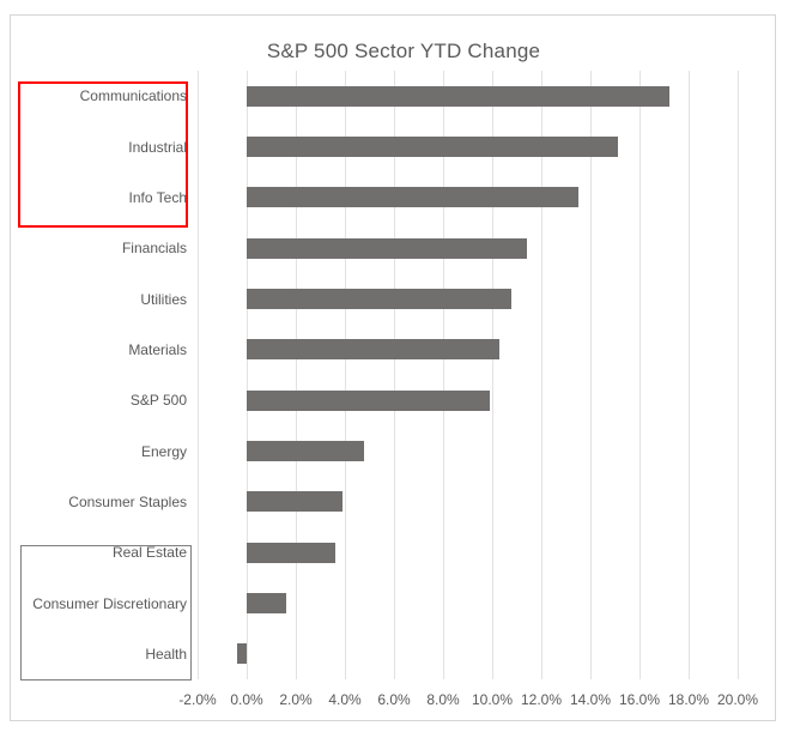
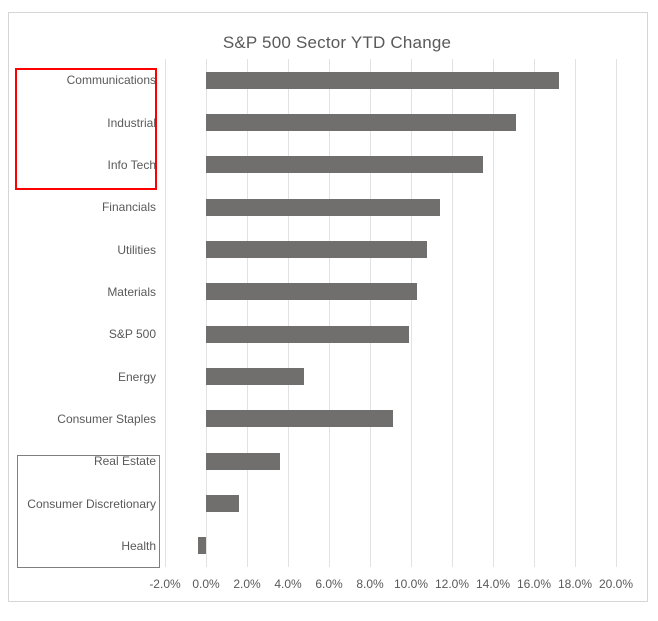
Consumer Staples: 3.9% -> 9.1%
